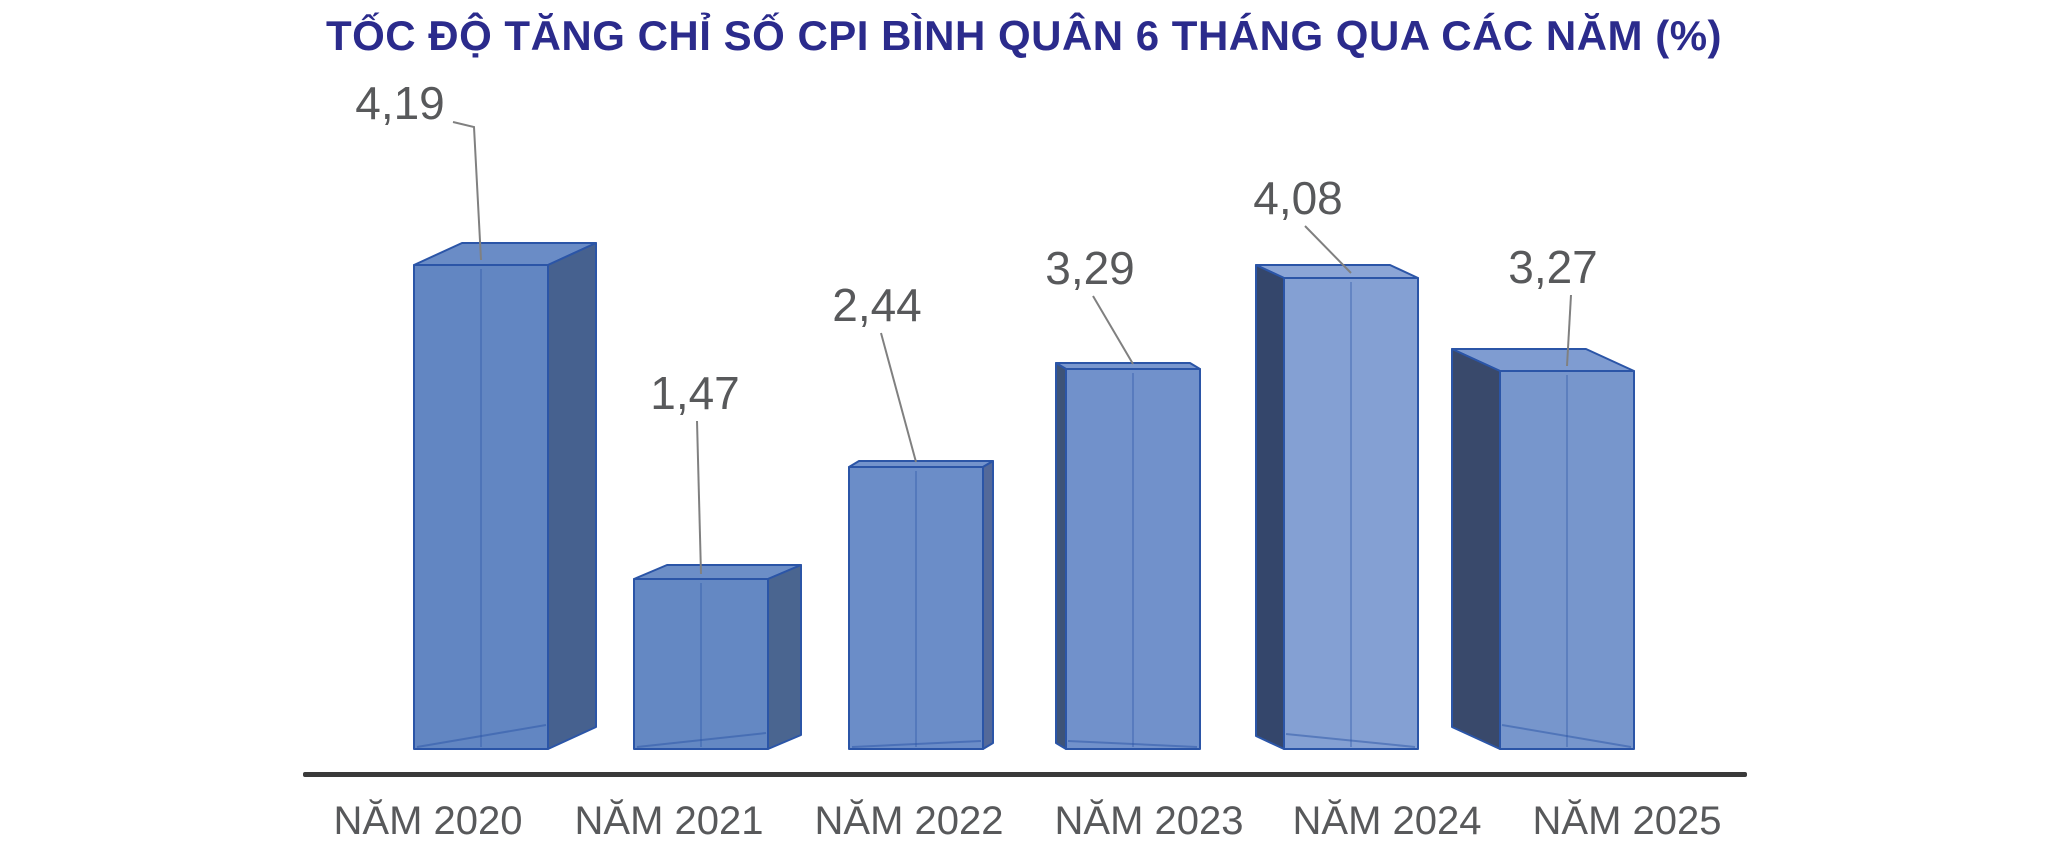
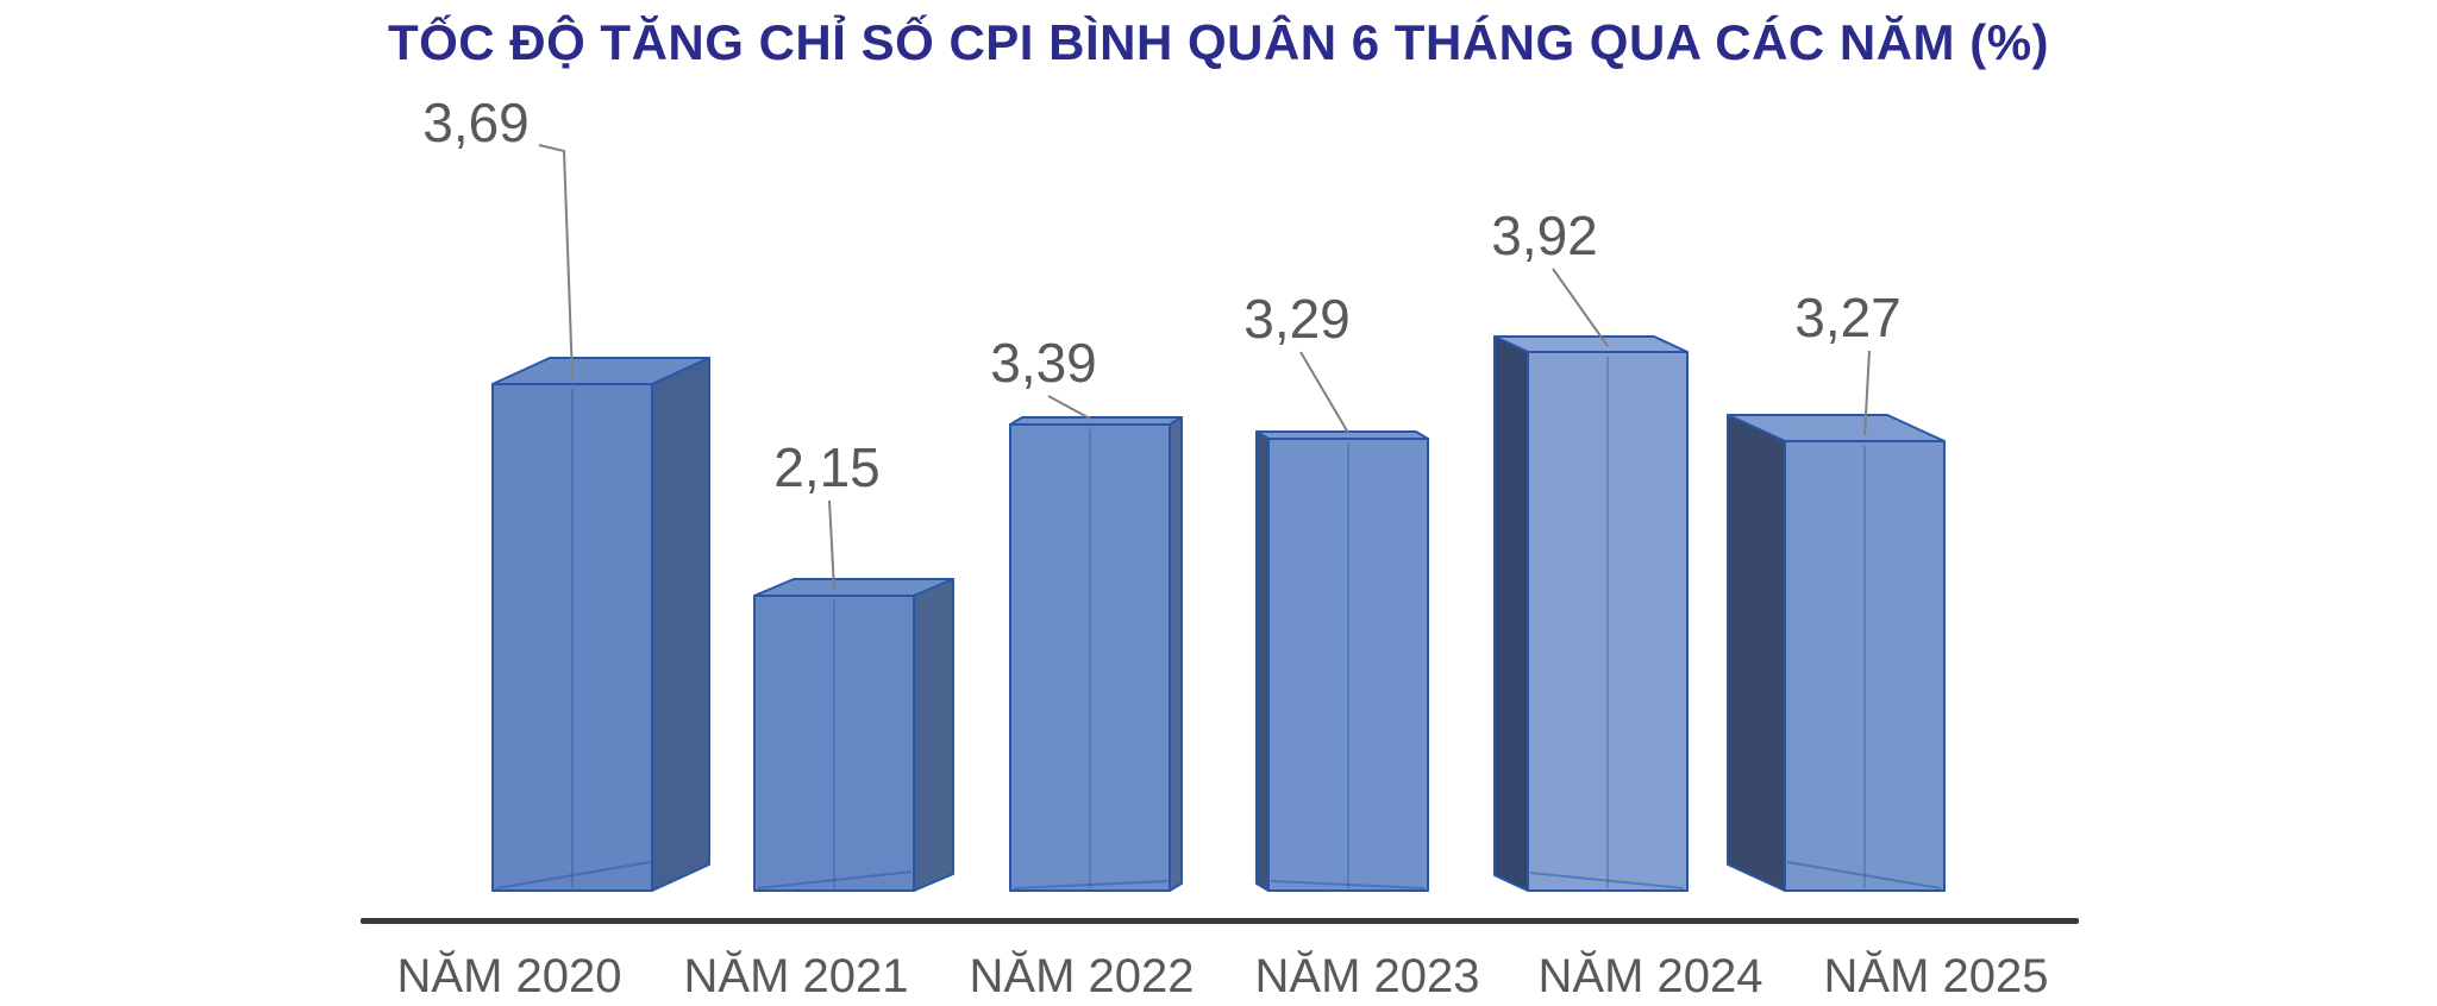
NĂM 2020: 4,19 -> 3,69
NĂM 2021: 1,47 -> 2,15
NĂM 2022: 2,44 -> 3,39
NĂM 2024: 4,08 -> 3,92
